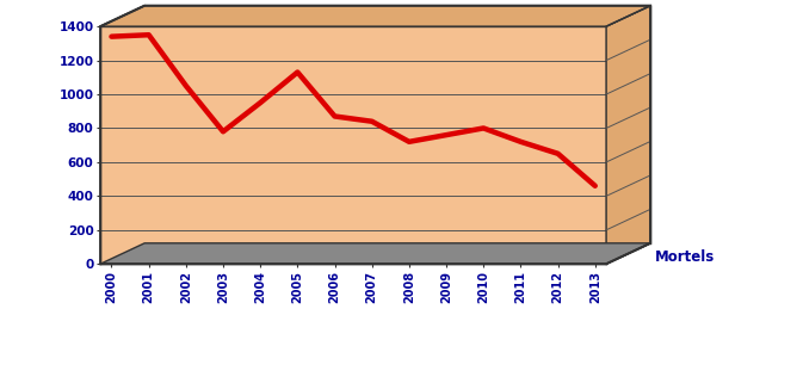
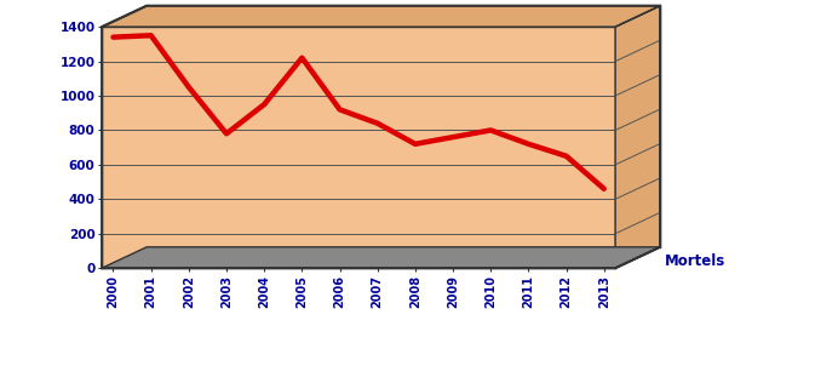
2005: 1130 -> 1220
2006: 870 -> 920
